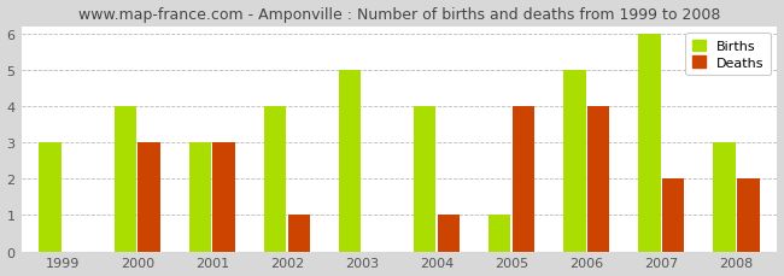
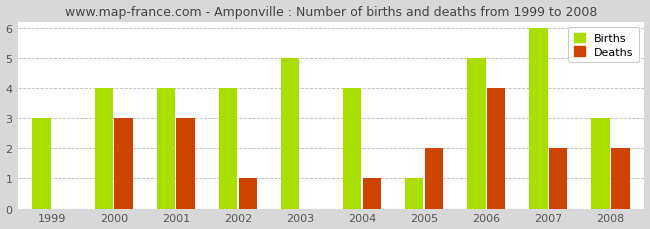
Births/2001: 3 -> 4
Deaths/2005: 4 -> 2
